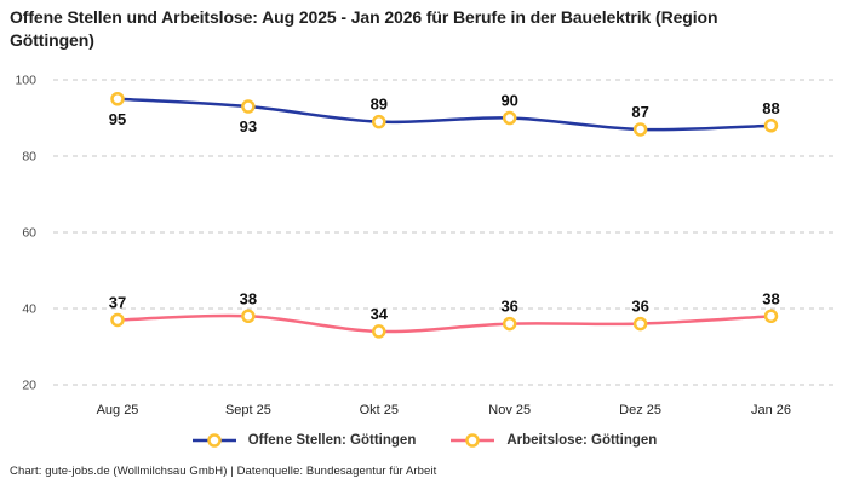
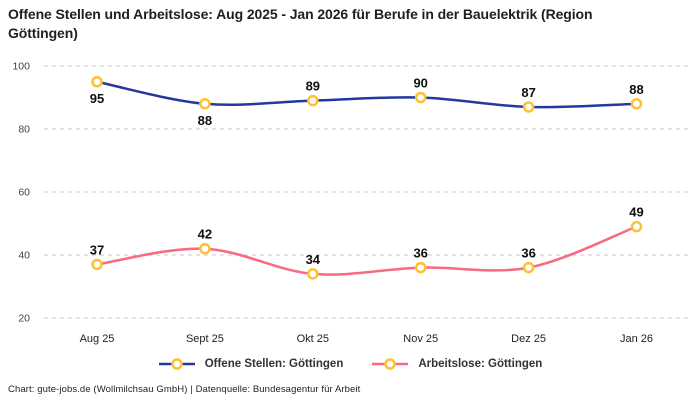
Offene Stellen: Göttingen/Sept 25: 93 -> 88
Arbeitslose: Göttingen/Sept 25: 38 -> 42
Arbeitslose: Göttingen/Jan 26: 38 -> 49
